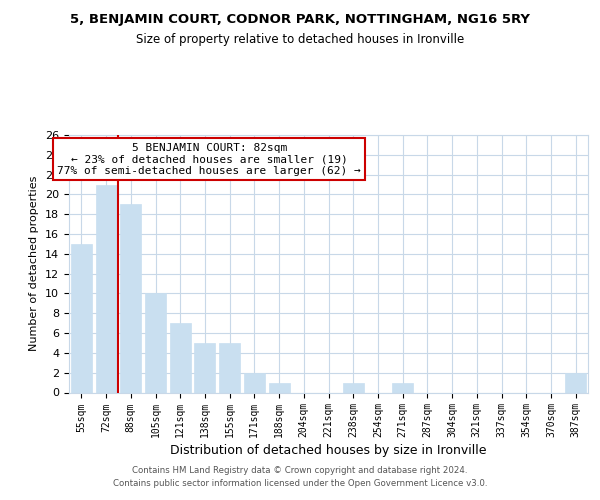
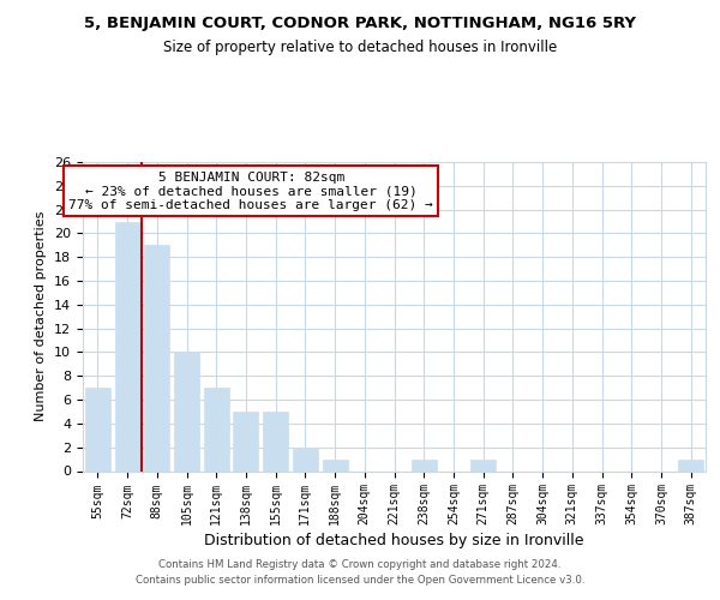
55sqm: 15 -> 7
387sqm: 2 -> 1
